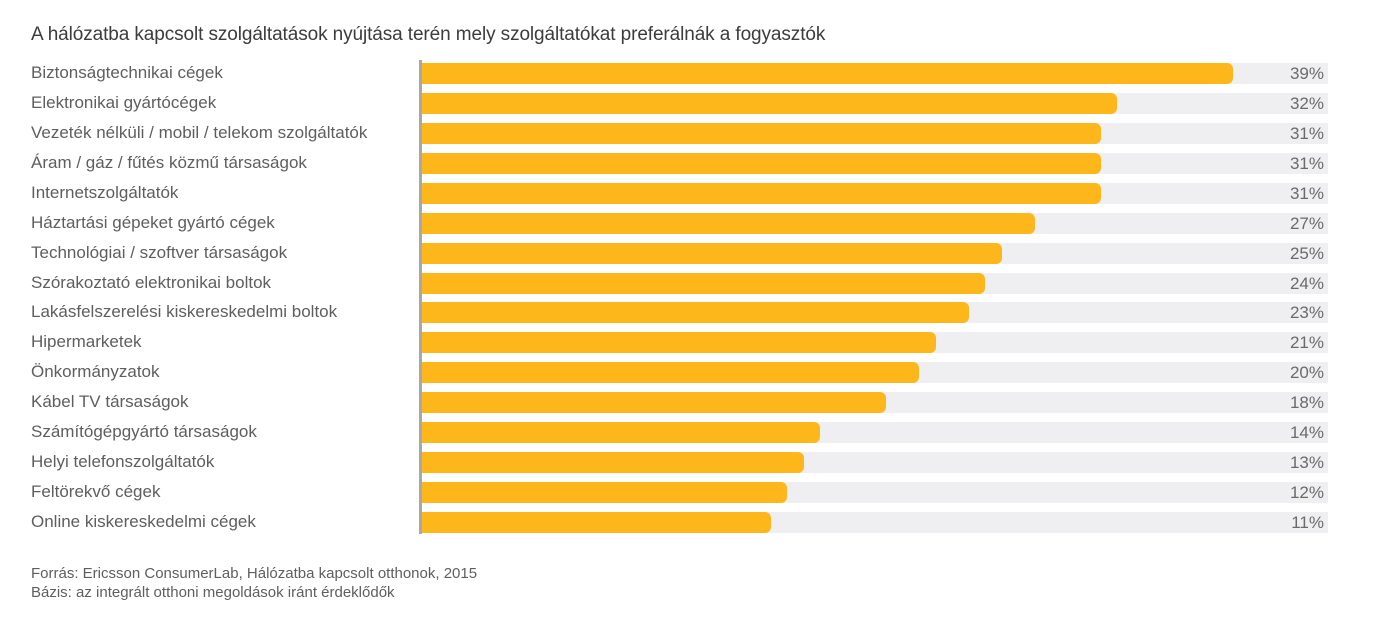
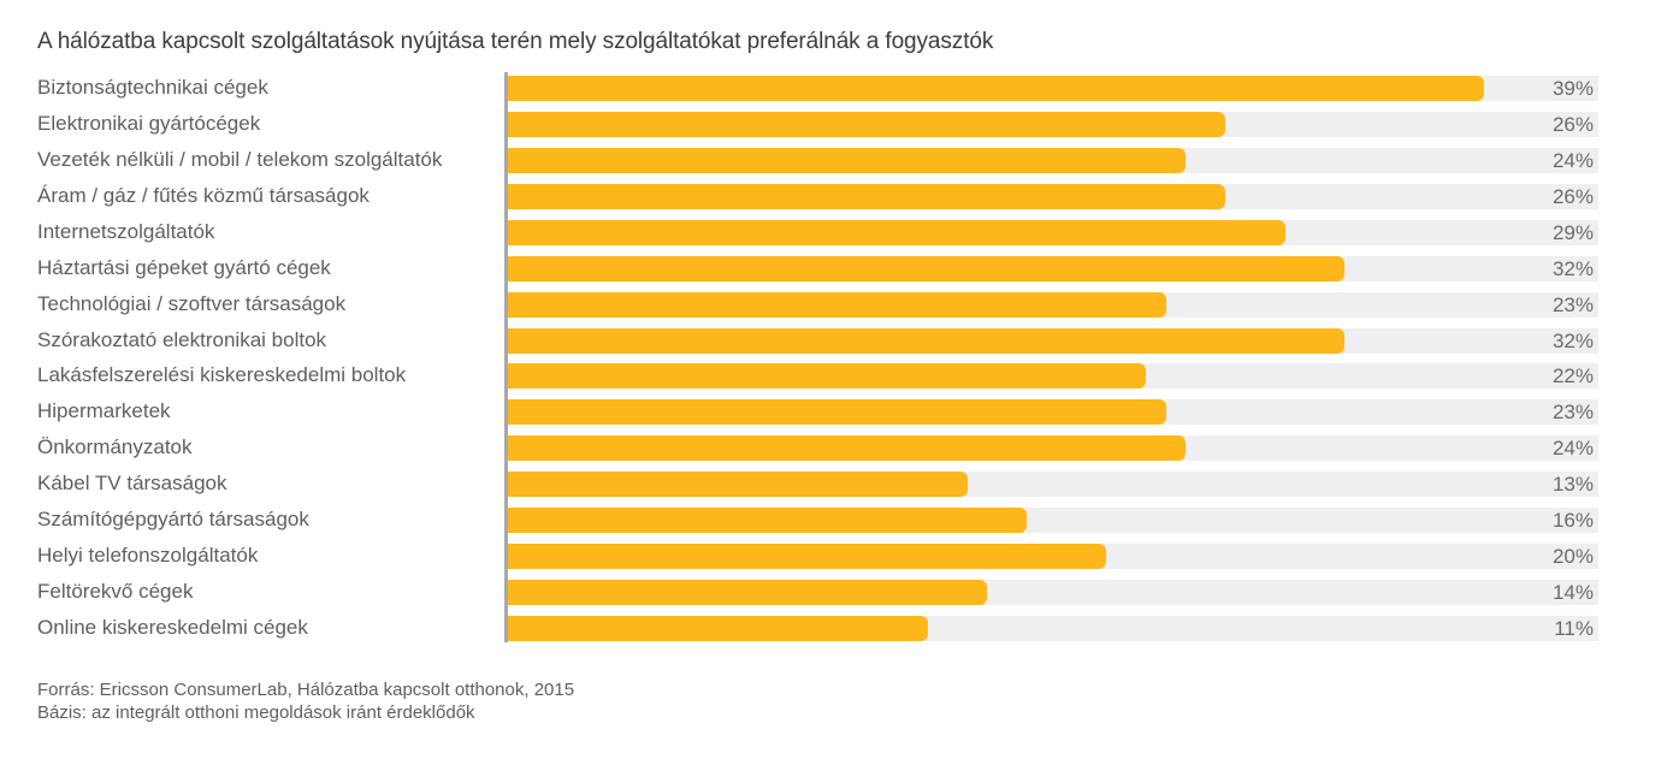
Elektronikai gyártócégek: 32% -> 26%
Vezeték nélküli / mobil / telekom szolgáltatók: 31% -> 24%
Áram / gáz / fűtés közmű társaságok: 31% -> 26%
Internetszolgáltatók: 31% -> 29%
Háztartási gépeket gyártó cégek: 27% -> 32%
Technológiai / szoftver társaságok: 25% -> 23%
Szórakoztató elektronikai boltok: 24% -> 32%
Lakásfelszerelési kiskereskedelmi boltok: 23% -> 22%
Hipermarketek: 21% -> 23%
Önkormányzatok: 20% -> 24%
Kábel TV társaságok: 18% -> 13%
Számítógépgyártó társaságok: 14% -> 16%
Helyi telefonszolgáltatók: 13% -> 20%
Feltörekvő cégek: 12% -> 14%
